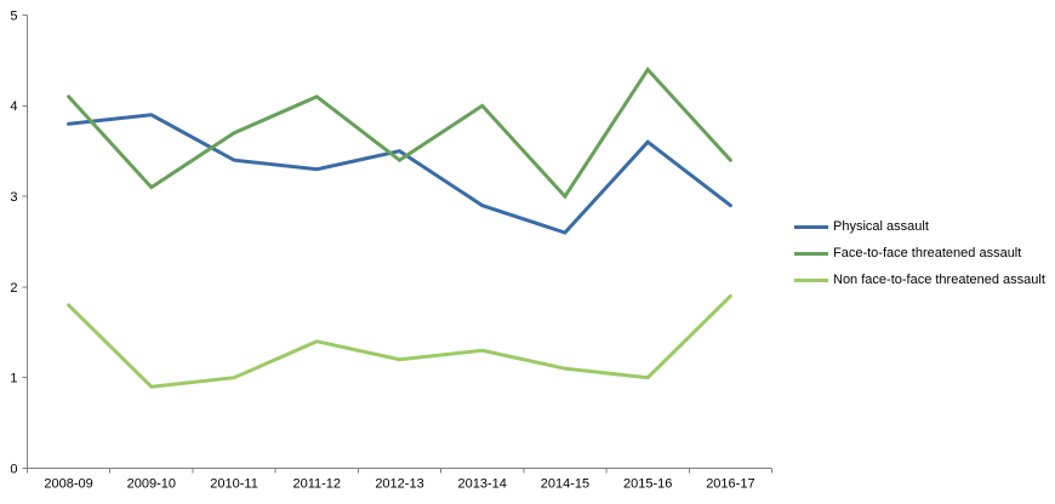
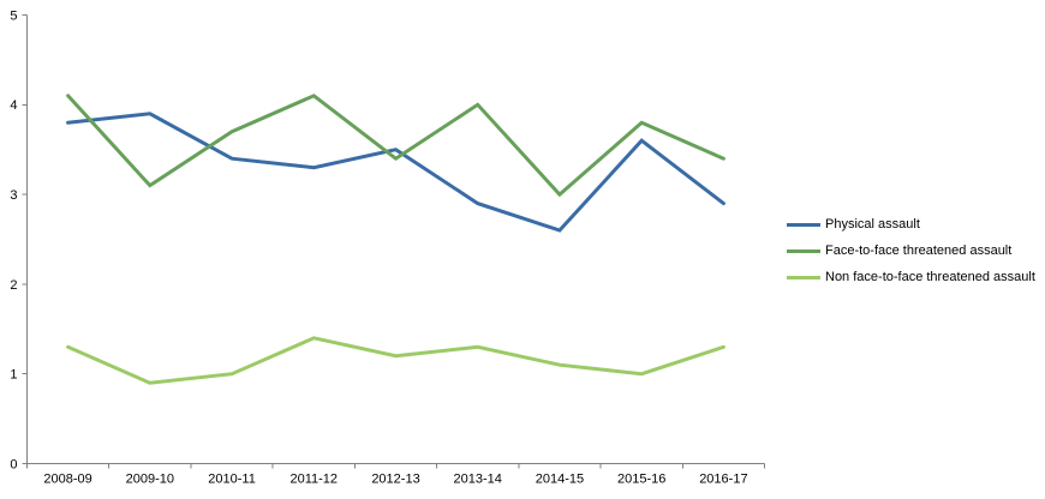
Non face-to-face threatened assault/2008-09: 1.8 -> 1.3
Face-to-face threatened assault/2015-16: 4.4 -> 3.8
Non face-to-face threatened assault/2016-17: 1.9 -> 1.3
